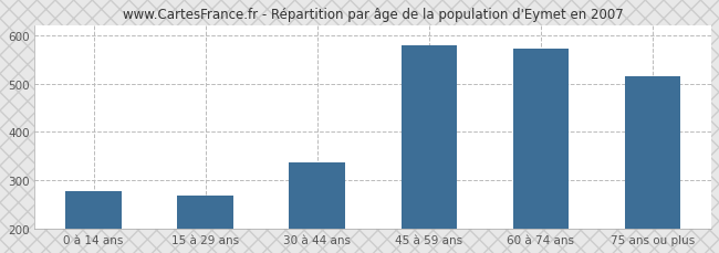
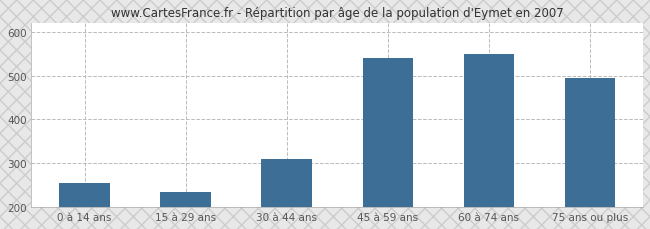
0 à 14 ans: 278 -> 255
15 à 29 ans: 268 -> 235
30 à 44 ans: 338 -> 310
45 à 59 ans: 578 -> 540
60 à 74 ans: 572 -> 550
75 ans ou plus: 515 -> 495
